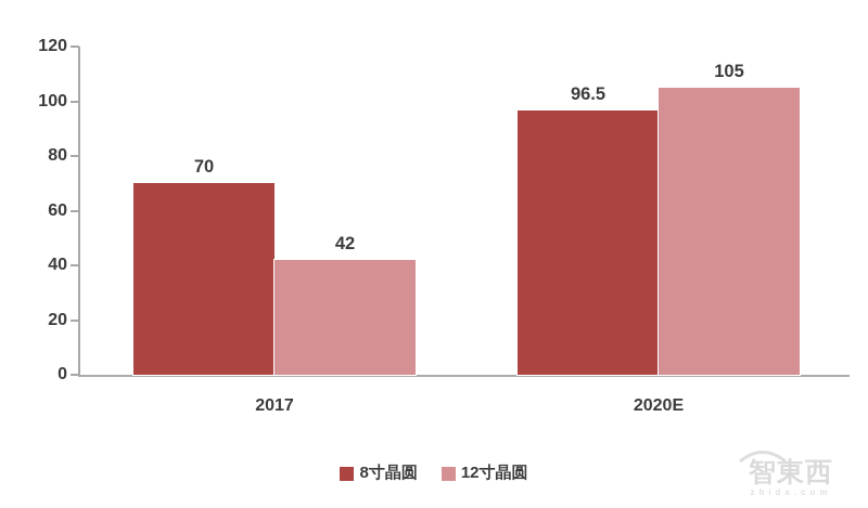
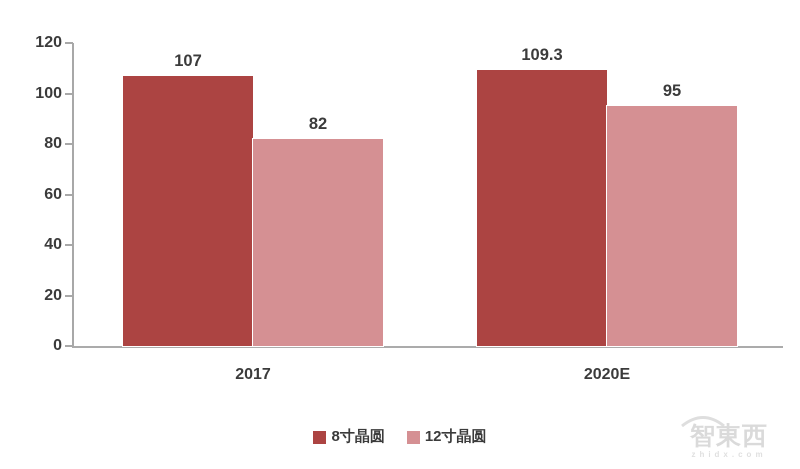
8寸晶圆/2017: 70 -> 107
12寸晶圆/2017: 42 -> 82
8寸晶圆/2020E: 96.5 -> 109.3
12寸晶圆/2020E: 105 -> 95
